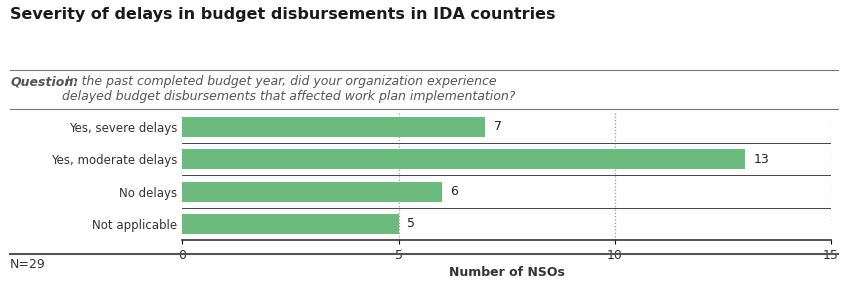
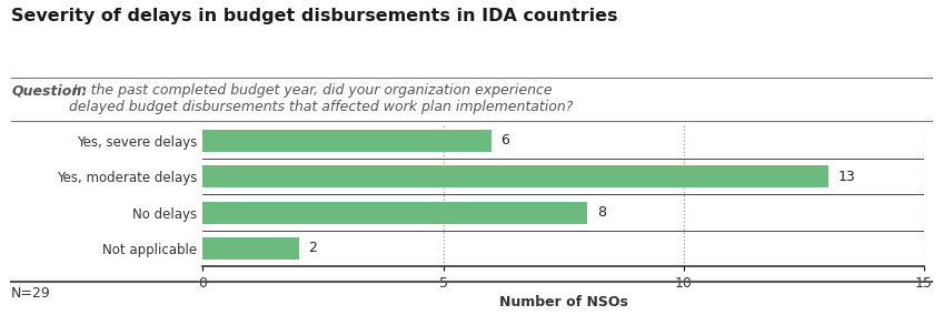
Yes, severe delays: 7 -> 6
No delays: 6 -> 8
Not applicable: 5 -> 2
